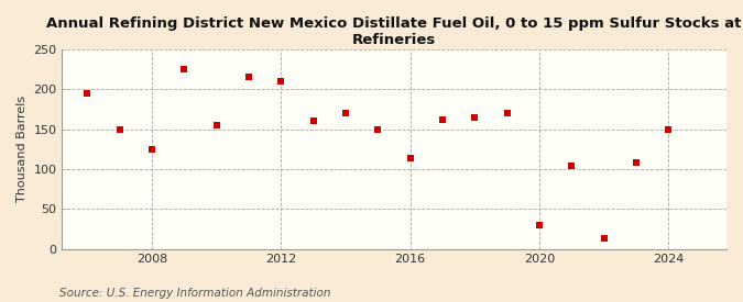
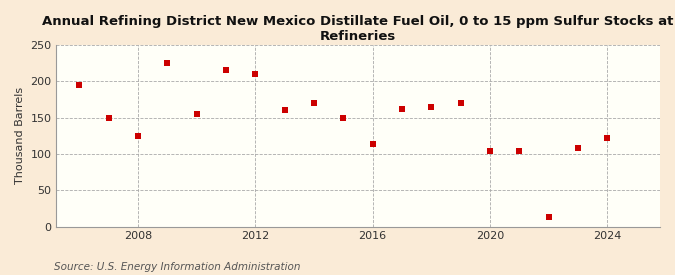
2020: 30 -> 104
2024: 150 -> 122
